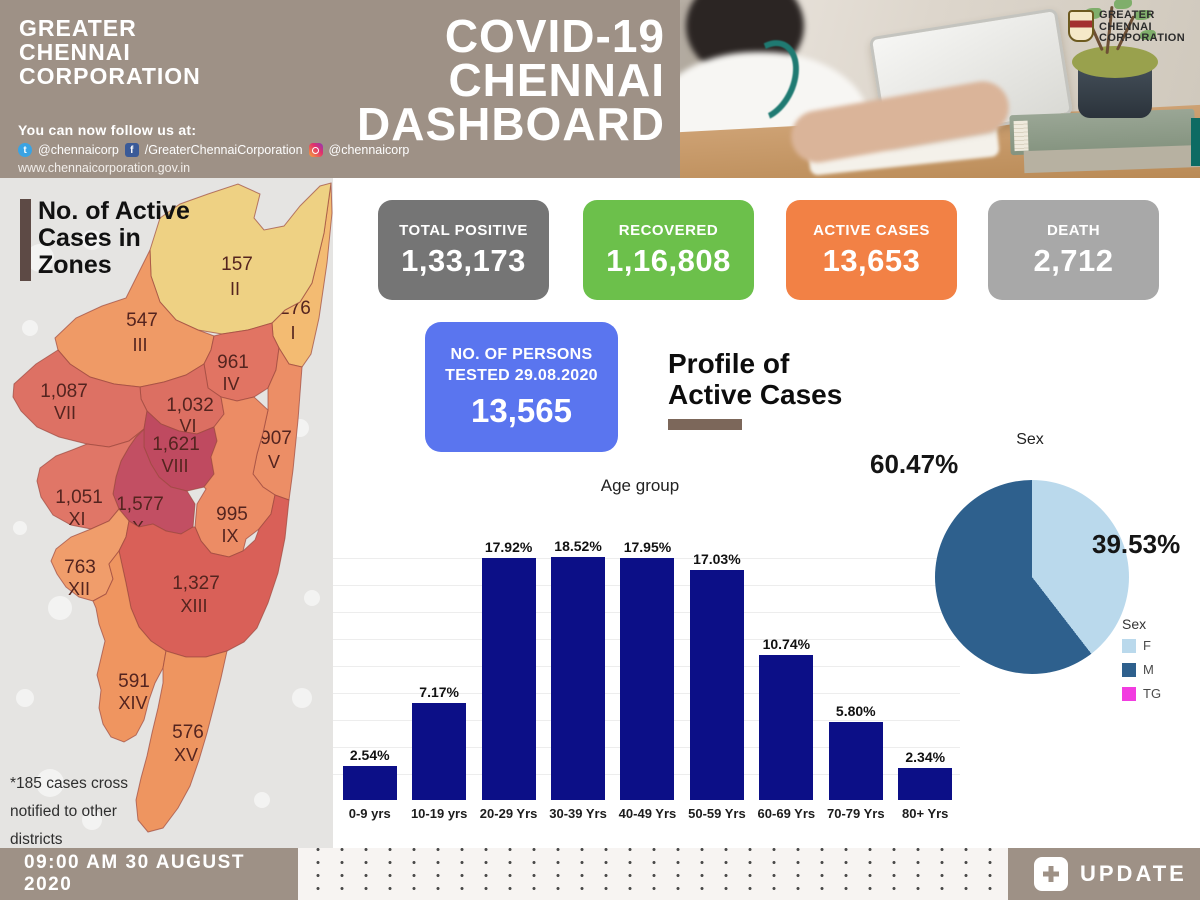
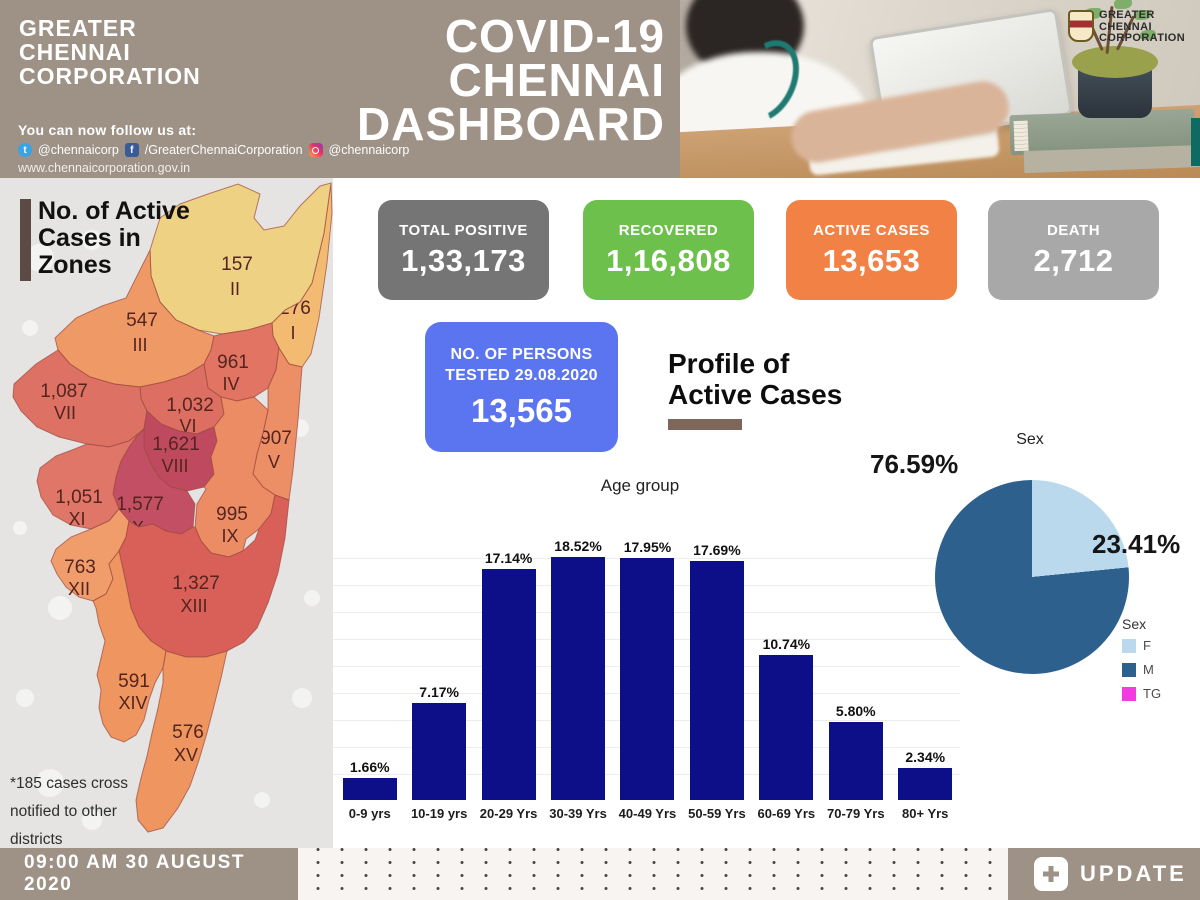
Age group/0-9 yrs: 2.54% -> 1.66%
Age group/20-29 Yrs: 17.92% -> 17.14%
Age group/50-59 Yrs: 17.03% -> 17.69%
Sex/F: 39.53% -> 23.41%
Sex/M: 60.47% -> 76.59%
